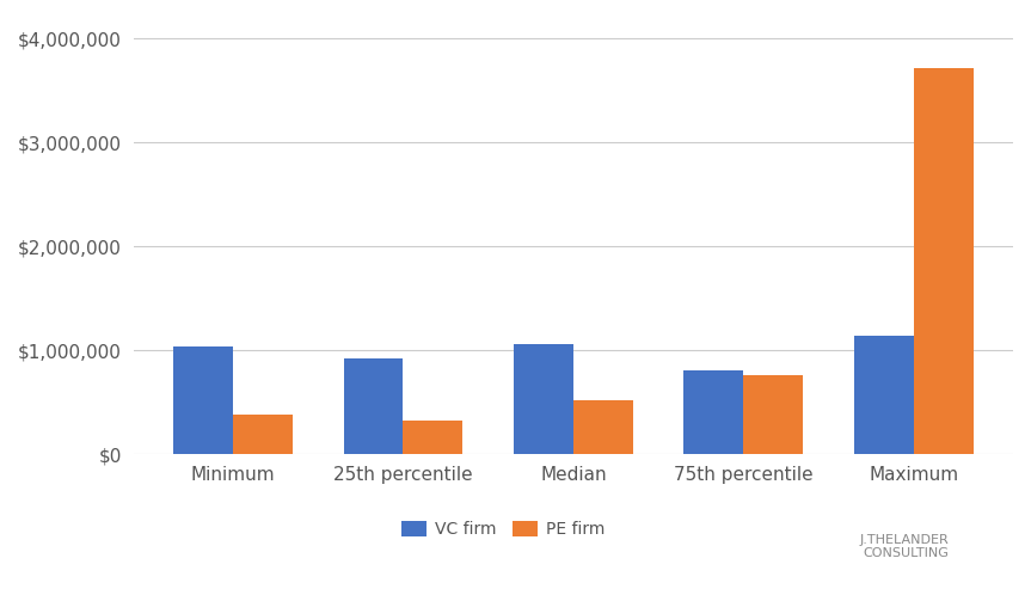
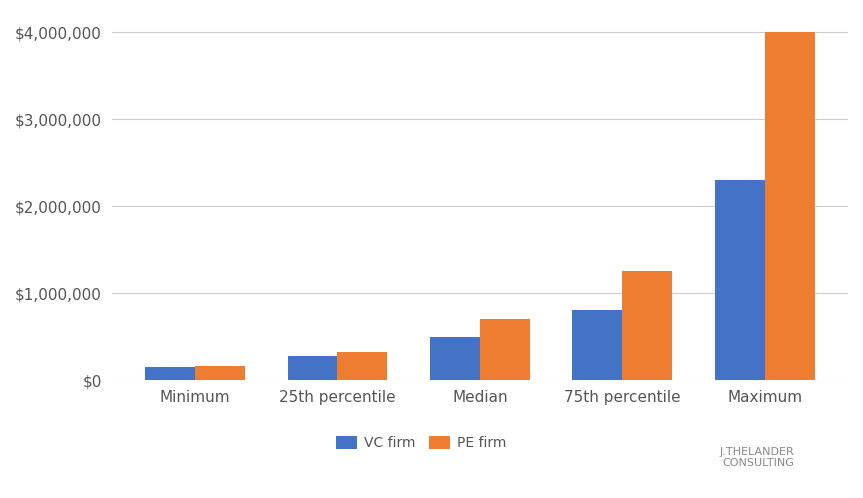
VC firm/Minimum: $1,040,000 -> $150,000
PE firm/Minimum: $380,000 -> $160,000
VC firm/25th percentile: $920,000 -> $280,000
VC firm/Median: $1,060,000 -> $500,000
PE firm/Median: $520,000 -> $700,000
PE firm/75th percentile: $760,000 -> $1,250,000
VC firm/Maximum: $1,140,000 -> $2,300,000
PE firm/Maximum: $3,720,000 -> $4,000,000
